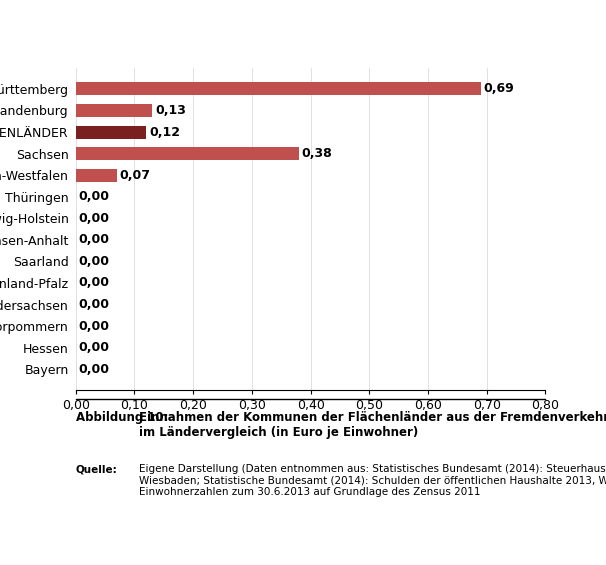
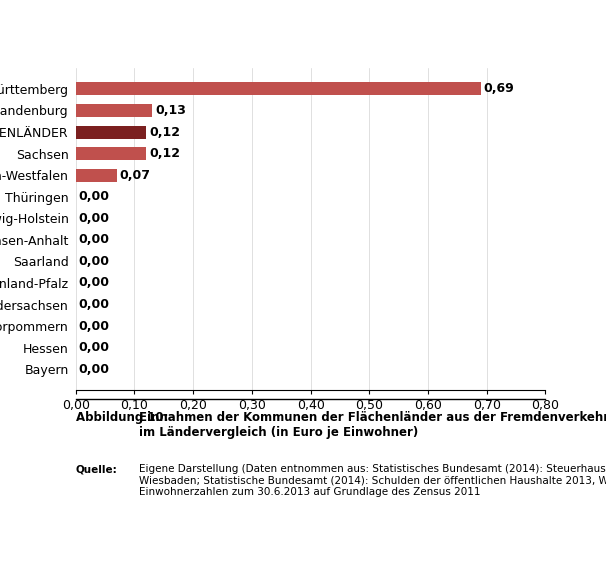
Sachsen: 0,38 -> 0,12
